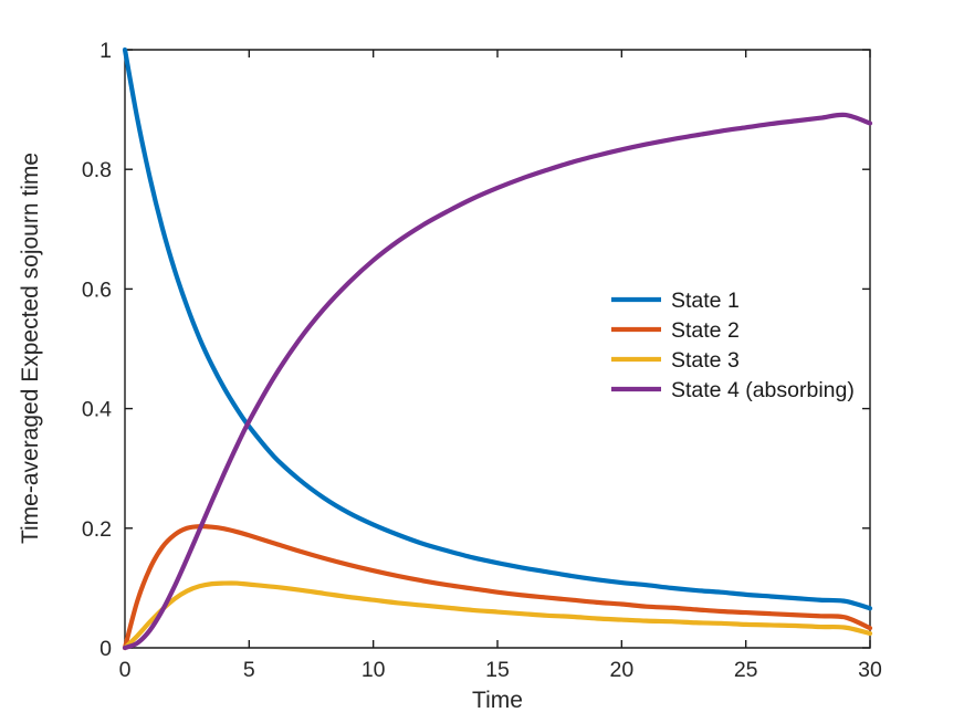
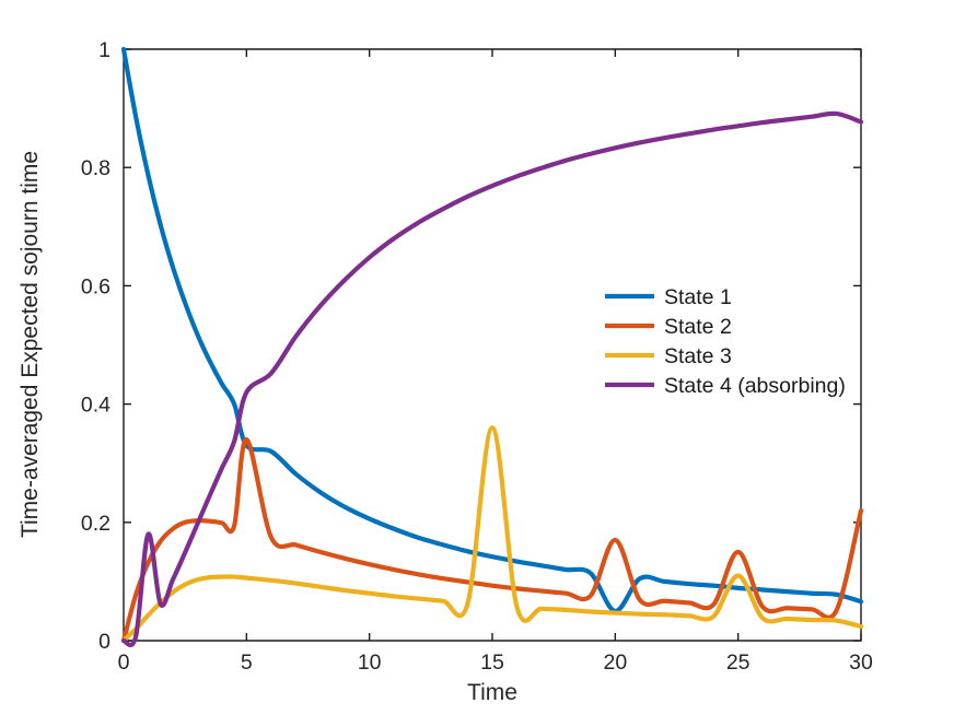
State 4 (absorbing)/1: 0.03 -> 0.18
State 1/5: 0.37 -> 0.33
State 2/5: 0.19 -> 0.34
State 4 (absorbing)/5: 0.38 -> 0.42
State 3/15: 0.06 -> 0.36
State 1/20: 0.11 -> 0.05
State 2/20: 0.07 -> 0.17
State 2/25: 0.06 -> 0.15
State 3/25: 0.04 -> 0.11
State 2/30: 0.03 -> 0.22
